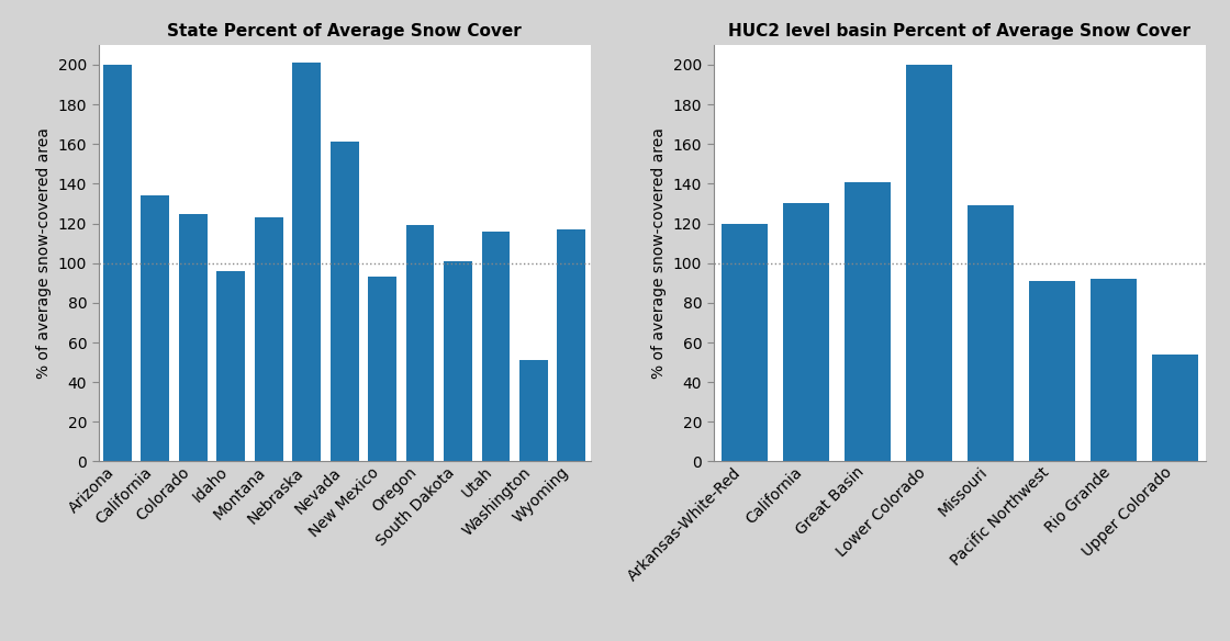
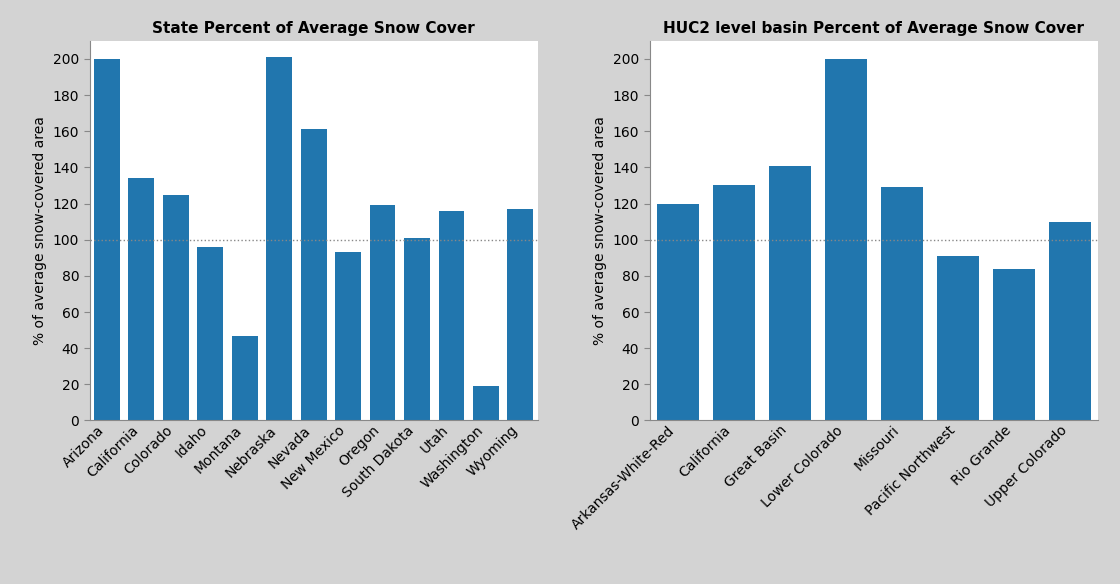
State Percent of Average Snow Cover/Montana: 123 -> 47
State Percent of Average Snow Cover/Washington: 51 -> 19
HUC2 level basin Percent of Average Snow Cover/Rio Grande: 92 -> 84
HUC2 level basin Percent of Average Snow Cover/Upper Colorado: 54 -> 110
